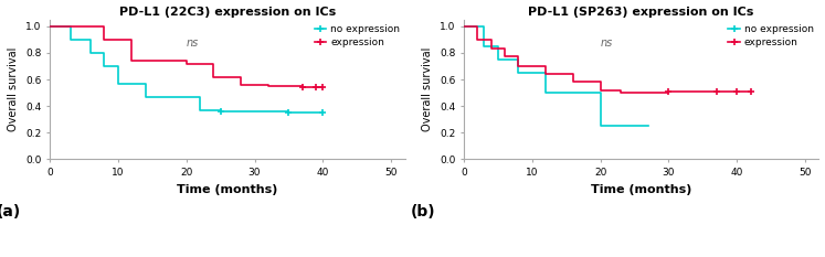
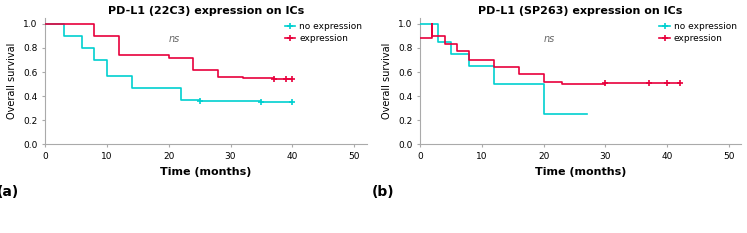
PD-L1 (SP263) expression on ICs/expression/0: 1.00 -> 0.88
